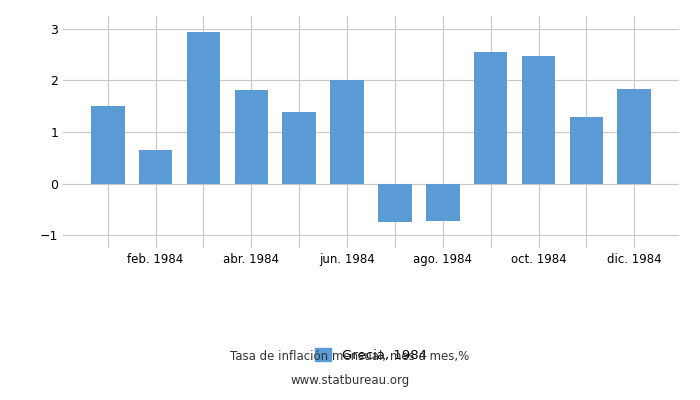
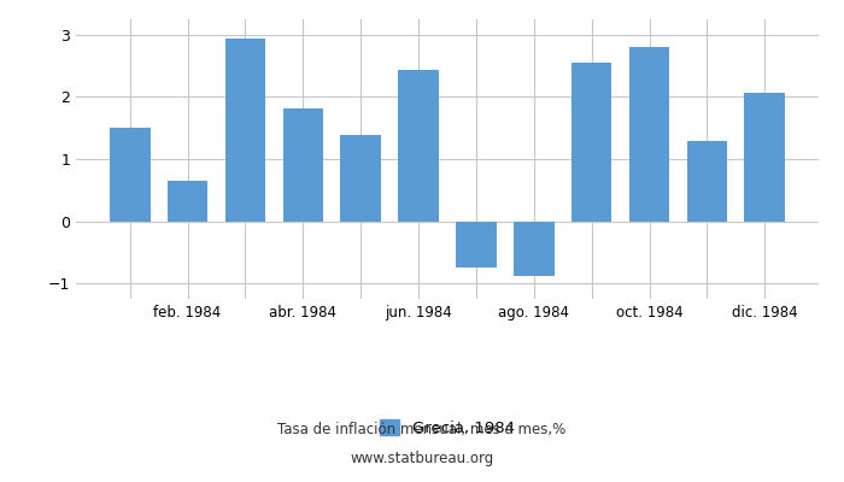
jun. 1984: 2.00 -> 2.44
ago. 1984: -0.72 -> -0.88
oct. 1984: 2.47 -> 2.80
dic. 1984: 1.83 -> 2.06
